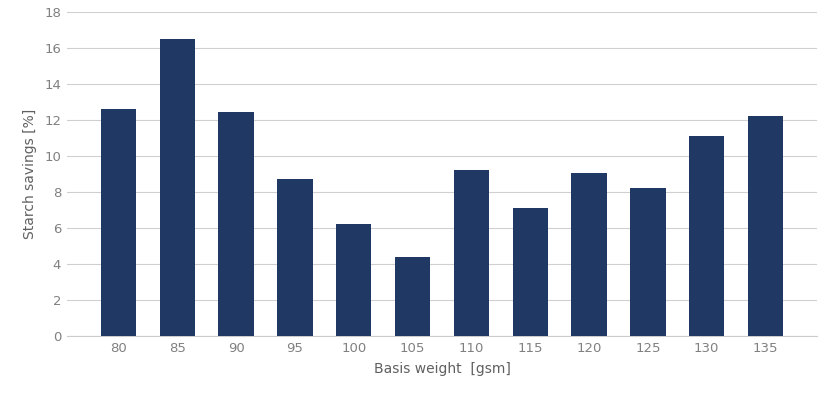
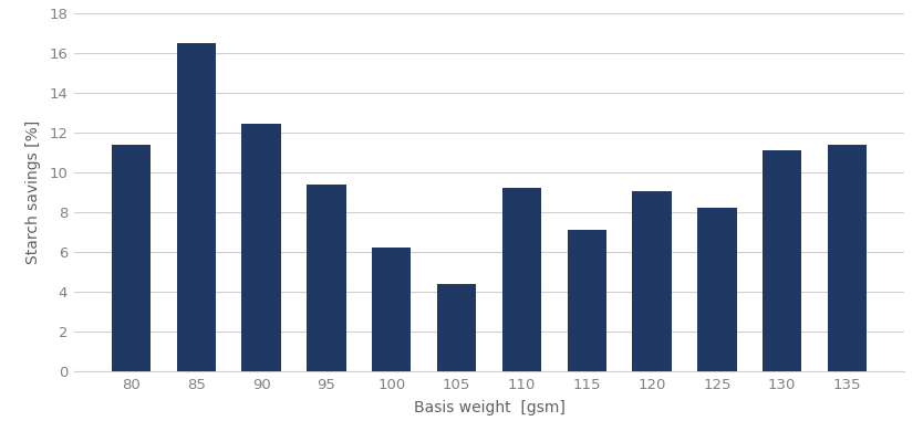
80: 12.6 -> 11.4
95: 8.8 -> 9.4
135: 12.2 -> 11.4
